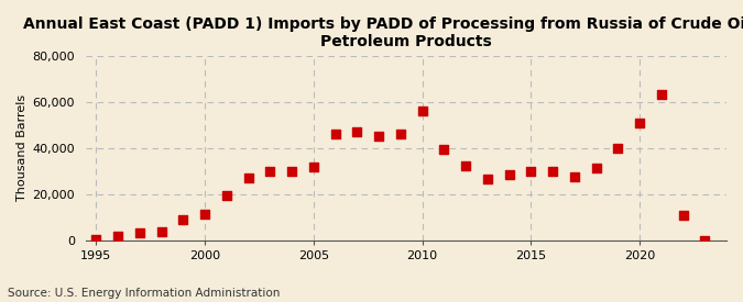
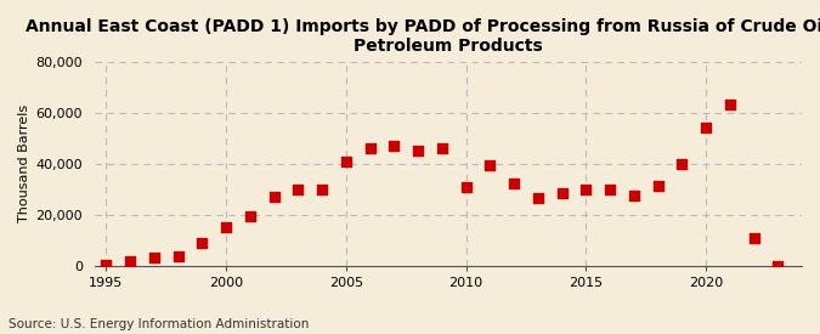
2000: 11,500 -> 15,000
2005: 32,000 -> 41,000
2010: 56,000 -> 31,000
2020: 51,000 -> 54,000
